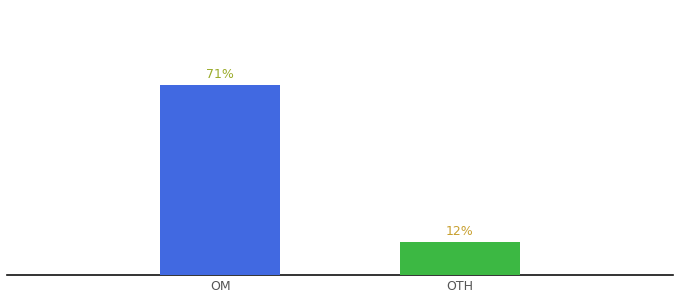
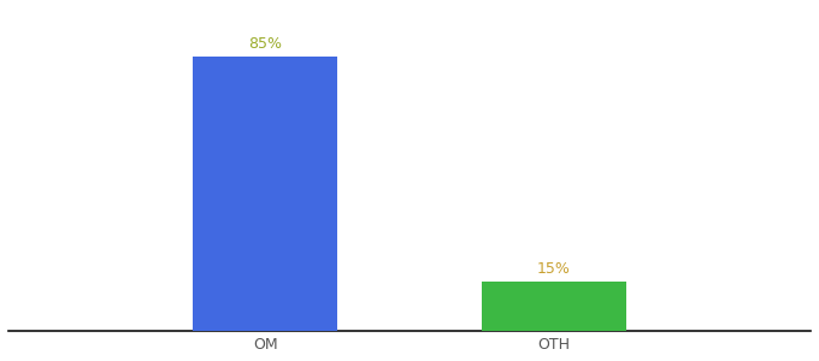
OM: 71% -> 85%
OTH: 12% -> 15%
